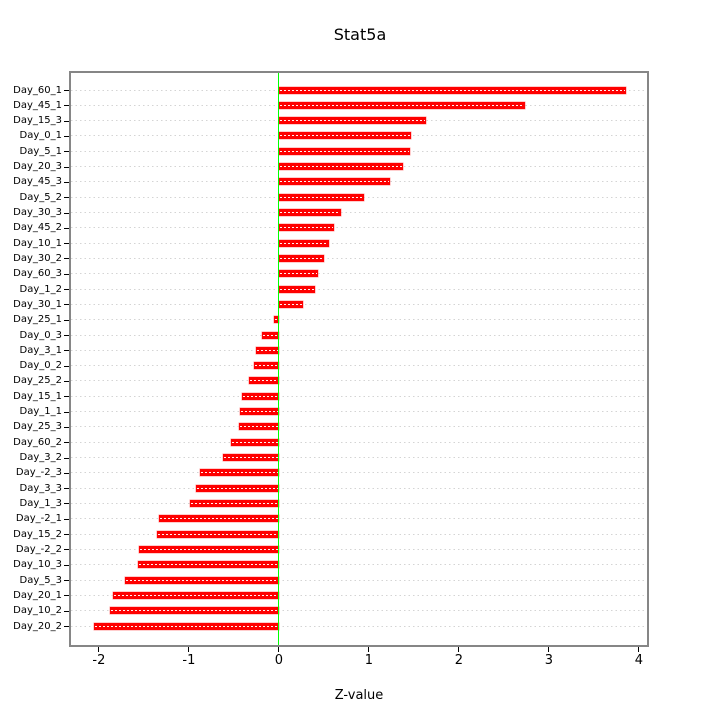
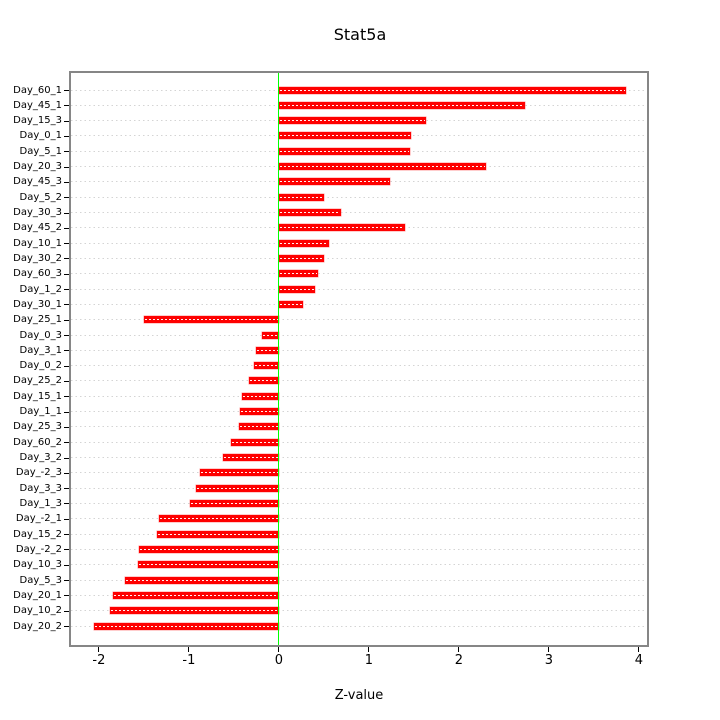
Day_20_3: 1.4 -> 2.3
Day_5_2: 0.9 -> 0.5
Day_45_2: 0.6 -> 1.4
Day_25_1: -0.1 -> -1.5
